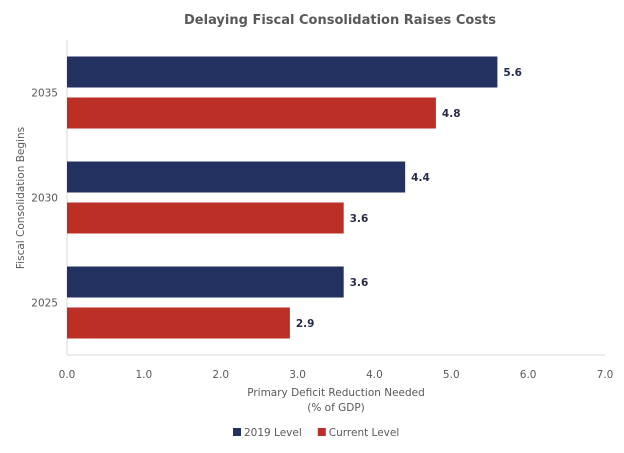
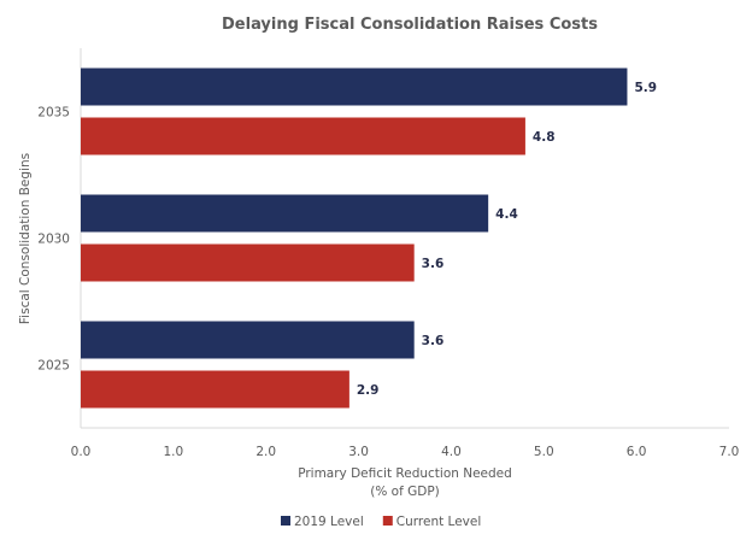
2019 Level/2035: 5.6 -> 5.9
